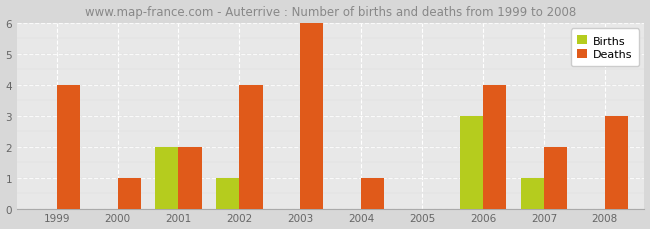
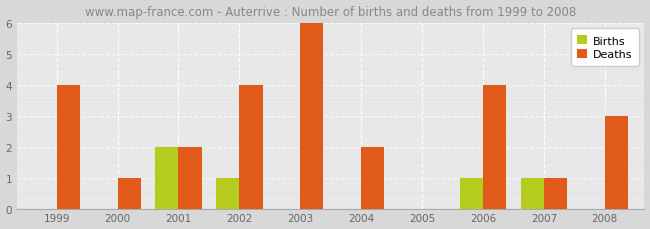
Deaths/2004: 1 -> 2
Births/2006: 3 -> 1
Deaths/2007: 2 -> 1
